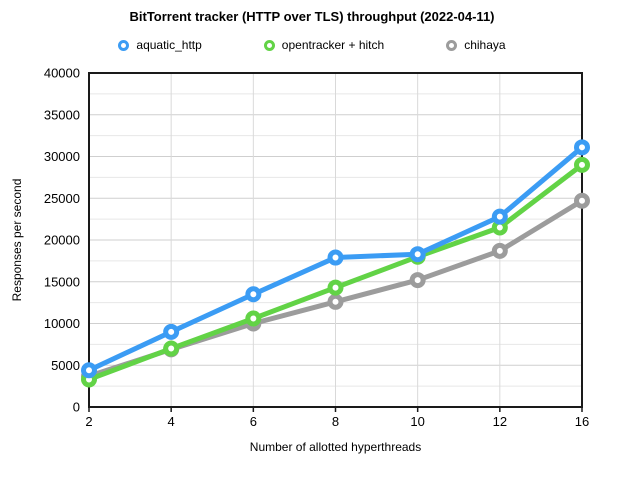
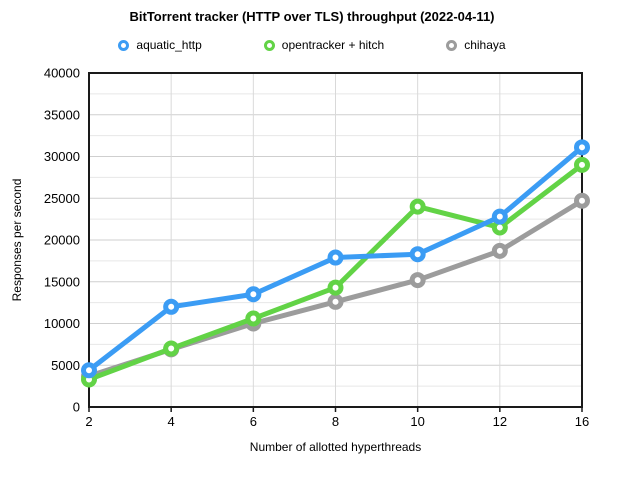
aquatic_http/4: 9000 -> 12000
opentracker + hitch/10: 18000 -> 24000
